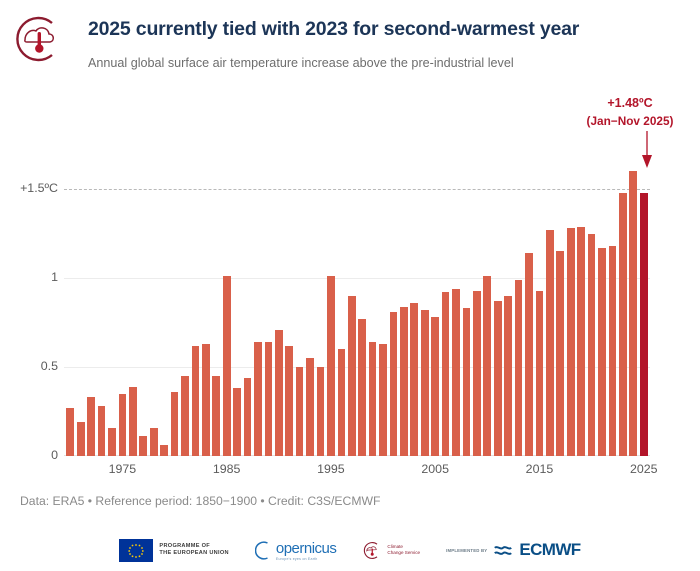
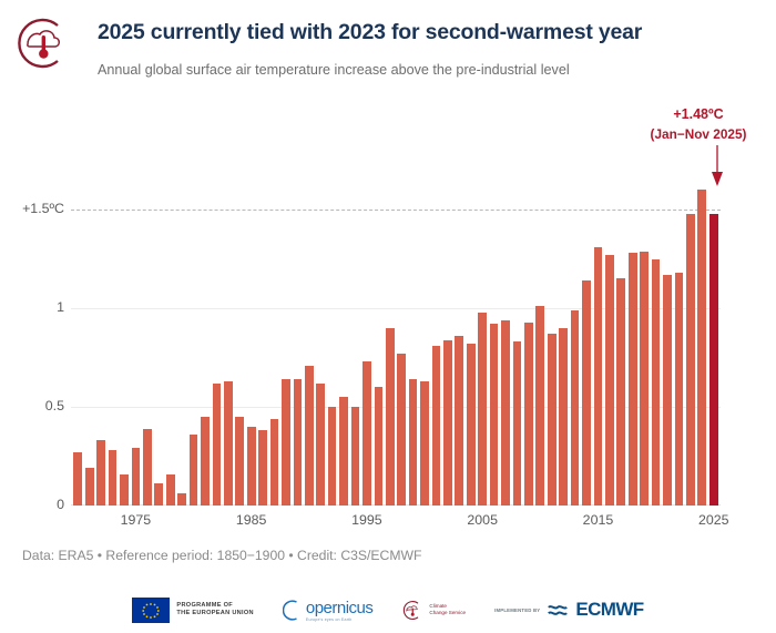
1975: 0.35 -> 0.29
1985: 1.01 -> 0.40
1995: 1.01 -> 0.73
2005: 0.78 -> 0.98
2015: 0.93 -> 1.31
